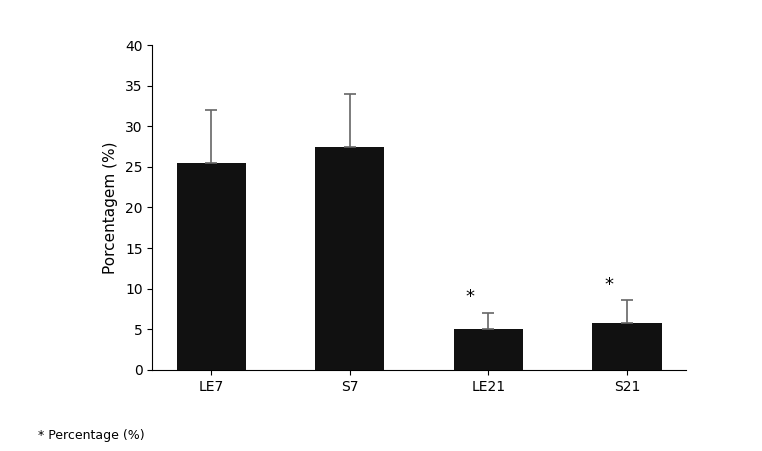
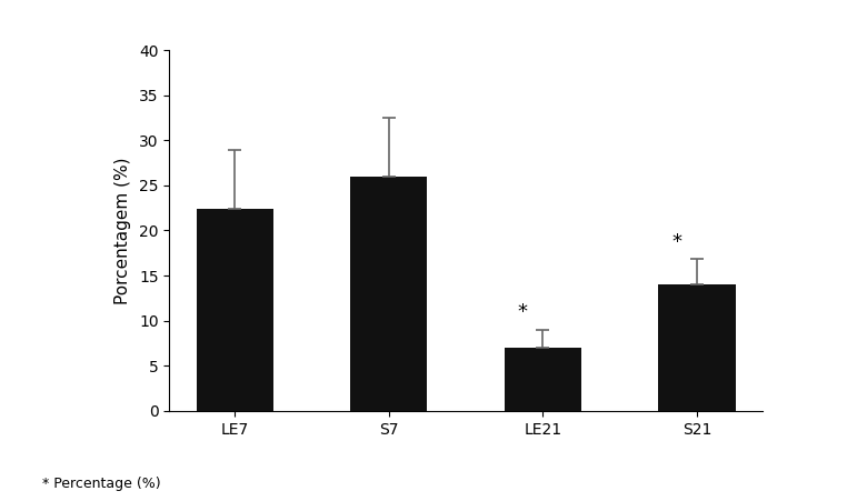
LE7: 25.5 -> 22.4
S7: 27.5 -> 26.0
LE21: 5.0 -> 7.0
S21: 5.8 -> 14.0
